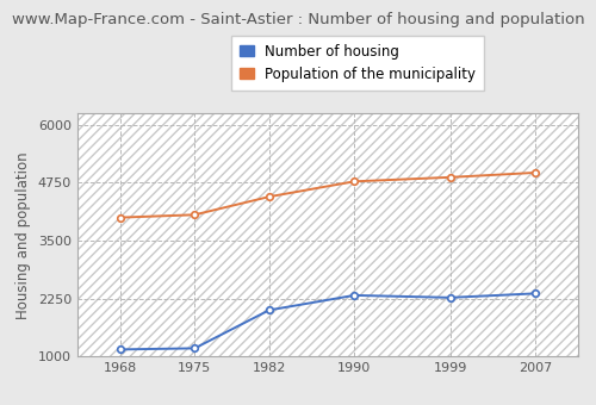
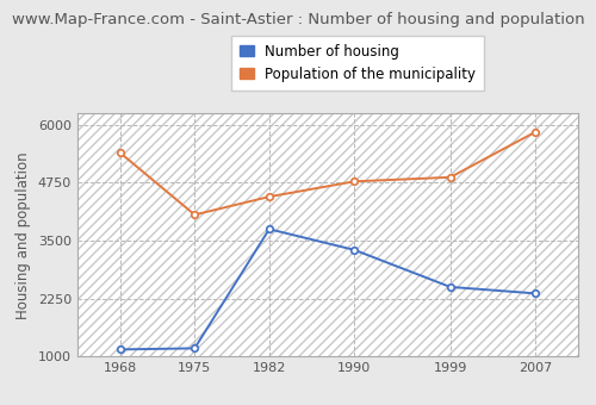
Population of the municipality/1968: 4000 -> 5400
Number of housing/1982: 2000 -> 3750
Number of housing/1990: 2320 -> 3300
Number of housing/1999: 2270 -> 2500
Population of the municipality/2007: 4970 -> 5850
